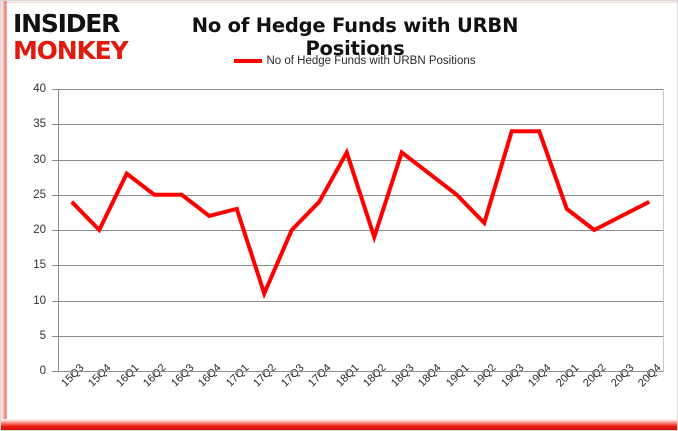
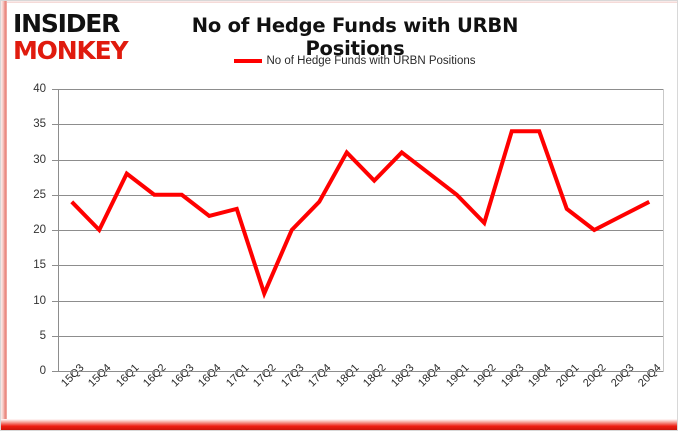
18Q2: 19 -> 27
